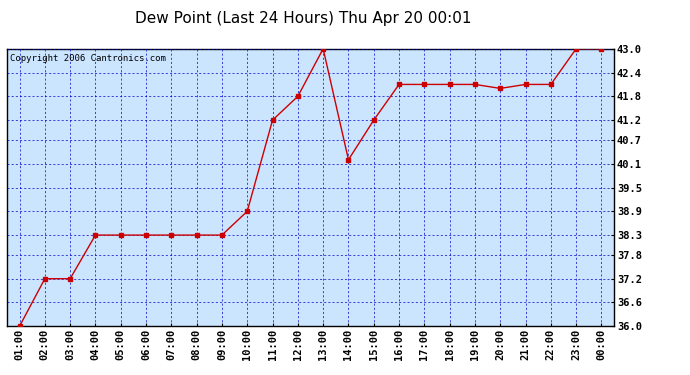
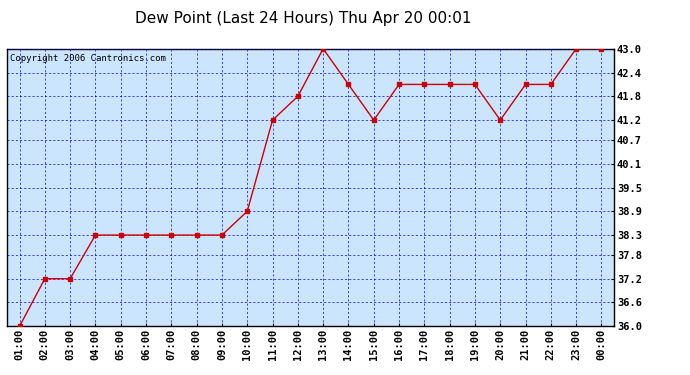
14:00: 40.2 -> 42.1
20:00: 42.0 -> 41.2
